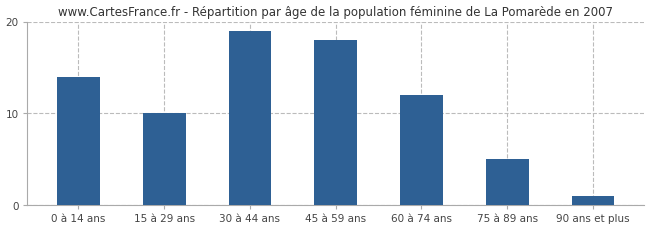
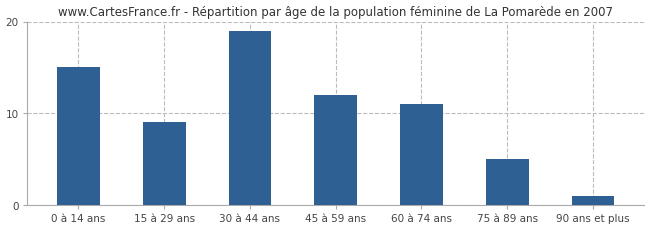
0 à 14 ans: 14 -> 15
15 à 29 ans: 10 -> 9
45 à 59 ans: 18 -> 12
60 à 74 ans: 12 -> 11
